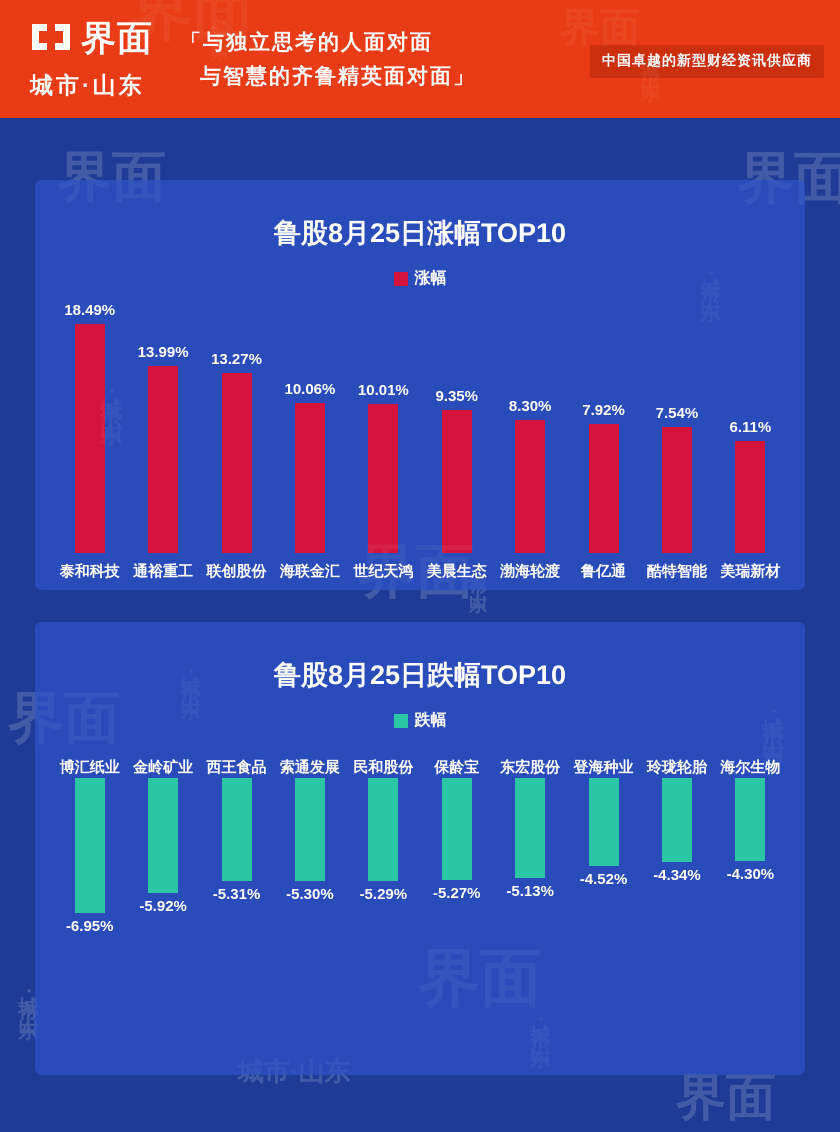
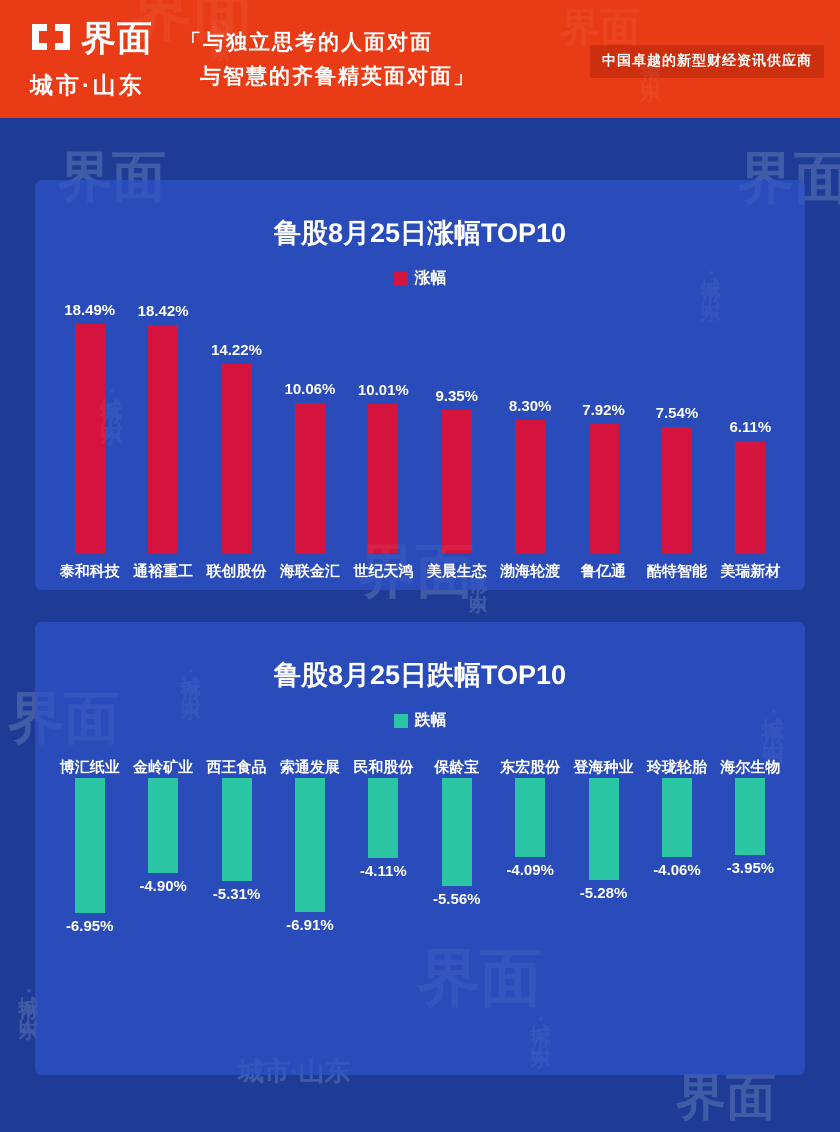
鲁股8月25日涨幅TOP10/通裕重工: 13.99% -> 18.42%
鲁股8月25日涨幅TOP10/联创股份: 13.27% -> 14.22%
鲁股8月25日跌幅TOP10/金岭矿业: -5.92% -> -4.90%
鲁股8月25日跌幅TOP10/索通发展: -5.30% -> -6.91%
鲁股8月25日跌幅TOP10/民和股份: -5.29% -> -4.11%
鲁股8月25日跌幅TOP10/保龄宝: -5.27% -> -5.56%
鲁股8月25日跌幅TOP10/东宏股份: -5.13% -> -4.09%
鲁股8月25日跌幅TOP10/登海种业: -4.52% -> -5.28%
鲁股8月25日跌幅TOP10/玲珑轮胎: -4.34% -> -4.06%
鲁股8月25日跌幅TOP10/海尔生物: -4.30% -> -3.95%
